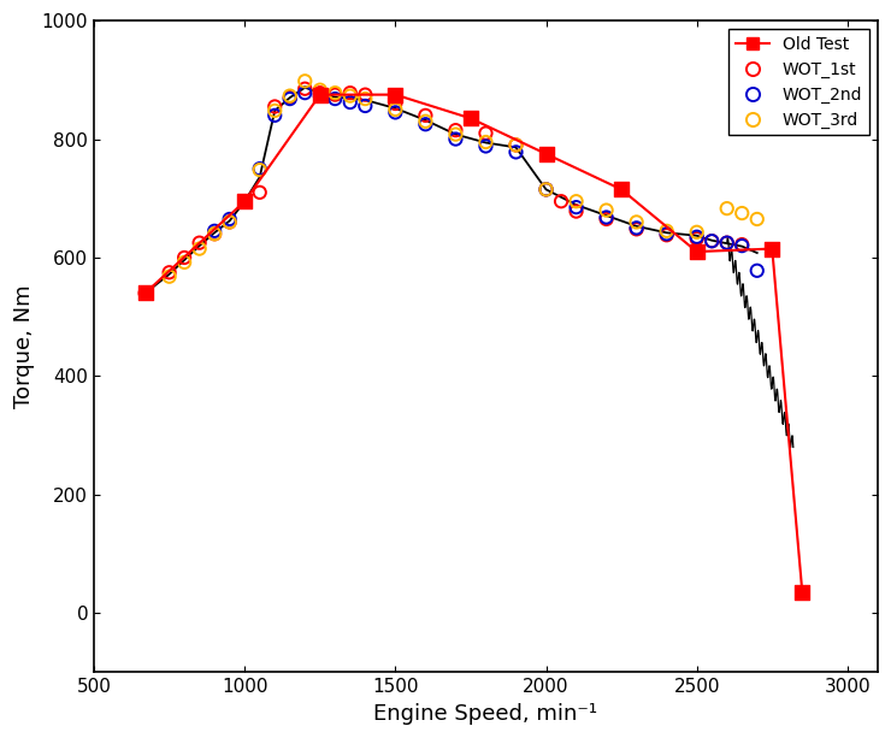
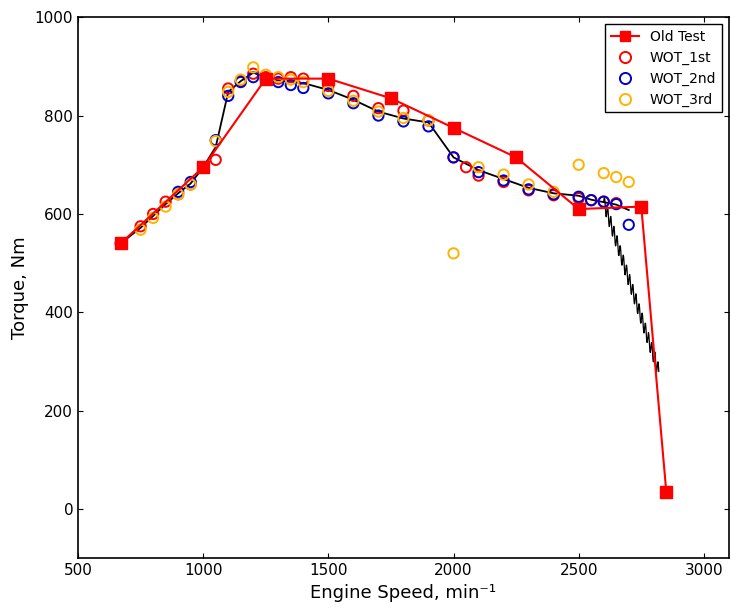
WOT_3rd/2000: 715 -> 520
WOT_3rd/2500: 643 -> 700
